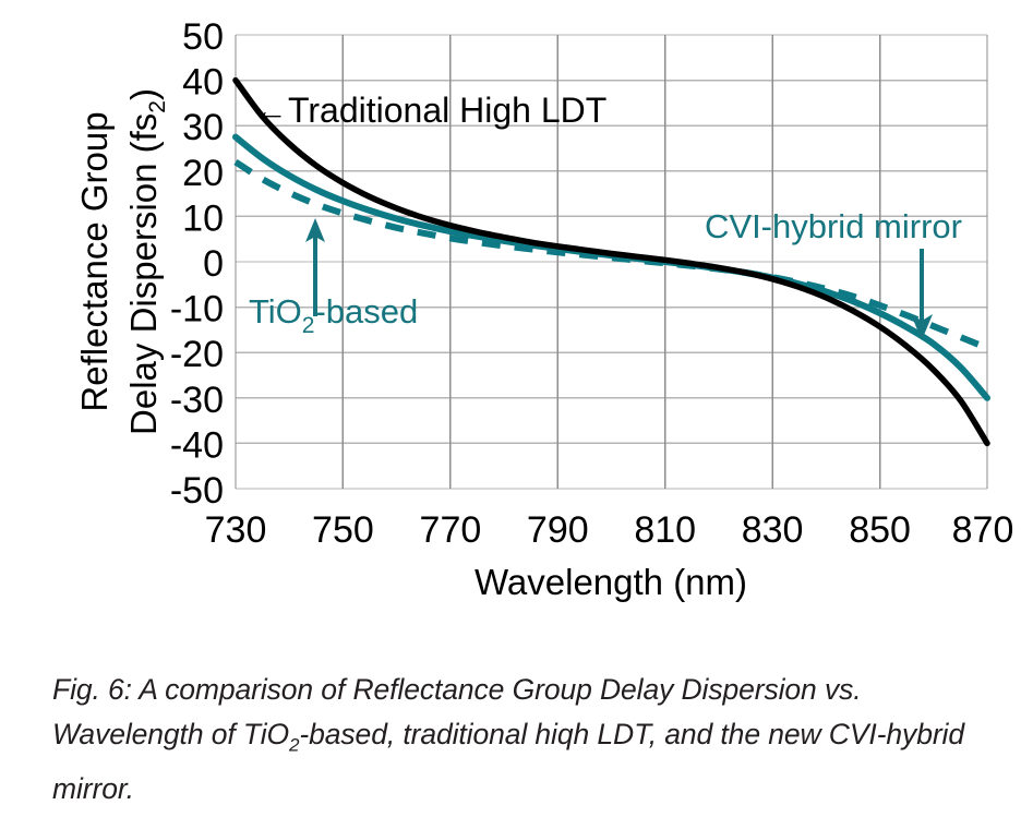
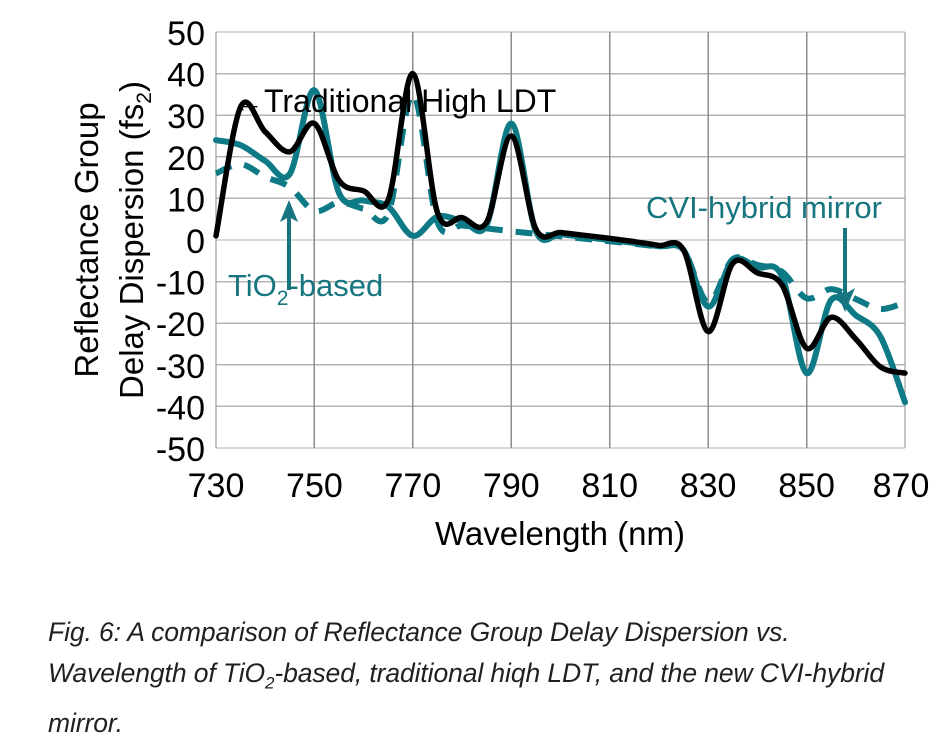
Traditional High LDT/730: 40 -> 1
CVI-hybrid mirror/730: 22 -> 16
TiO2-based/730: 28 -> 24
Traditional High LDT/750: 17 -> 28
CVI-hybrid mirror/750: 11 -> 7
TiO2-based/750: 13 -> 36
Traditional High LDT/770: 8 -> 40
CVI-hybrid mirror/770: 5 -> 35
TiO2-based/770: 7 -> 1
Traditional High LDT/790: 3 -> 25
TiO2-based/790: 3 -> 28
Traditional High LDT/830: -4 -> -22
CVI-hybrid mirror/830: -3 -> -15
TiO2-based/830: -4 -> -16
Traditional High LDT/850: -14 -> -26
CVI-hybrid mirror/850: -10 -> -14
TiO2-based/850: -11 -> -32
Traditional High LDT/870: -40 -> -32
CVI-hybrid mirror/870: -19 -> -15
TiO2-based/870: -30 -> -39
